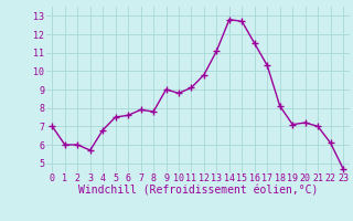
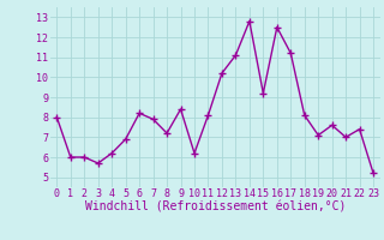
0: 7.0 -> 8.0
4: 6.8 -> 6.2
5: 7.5 -> 6.9
6: 7.6 -> 8.2
8: 7.8 -> 7.2
9: 9.0 -> 8.4
10: 8.8 -> 6.2
11: 9.1 -> 8.1
12: 9.8 -> 10.2
15: 12.7 -> 9.2
16: 11.5 -> 12.5
17: 10.3 -> 11.2
20: 7.2 -> 7.6
22: 6.1 -> 7.4
23: 4.7 -> 5.2
